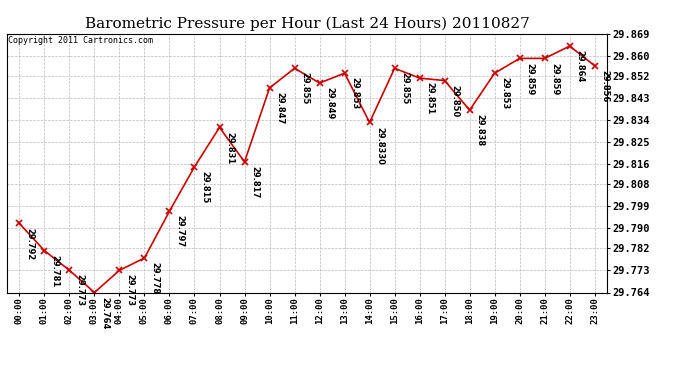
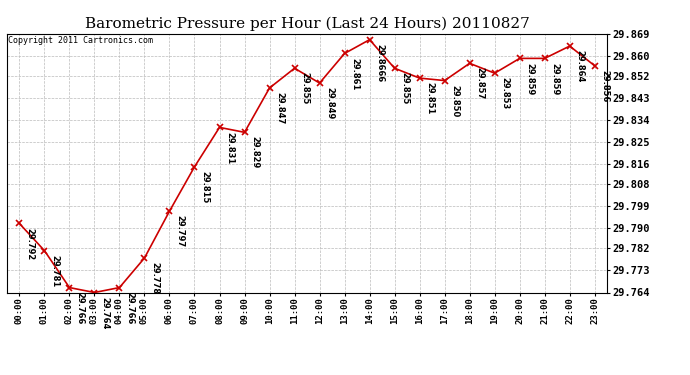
02:00: 29.773 -> 29.766
04:00: 29.773 -> 29.766
09:00: 29.817 -> 29.829
13:00: 29.853 -> 29.861
14:00: 29.8330 -> 29.8666
18:00: 29.838 -> 29.857
